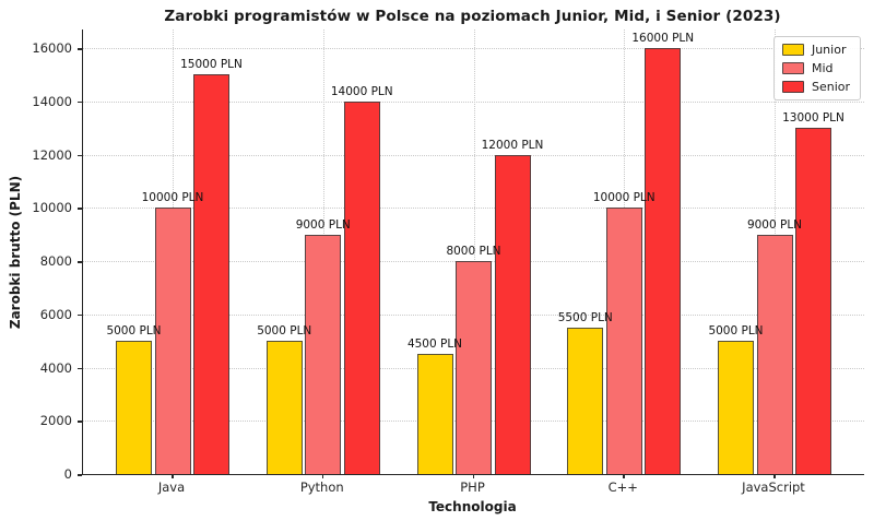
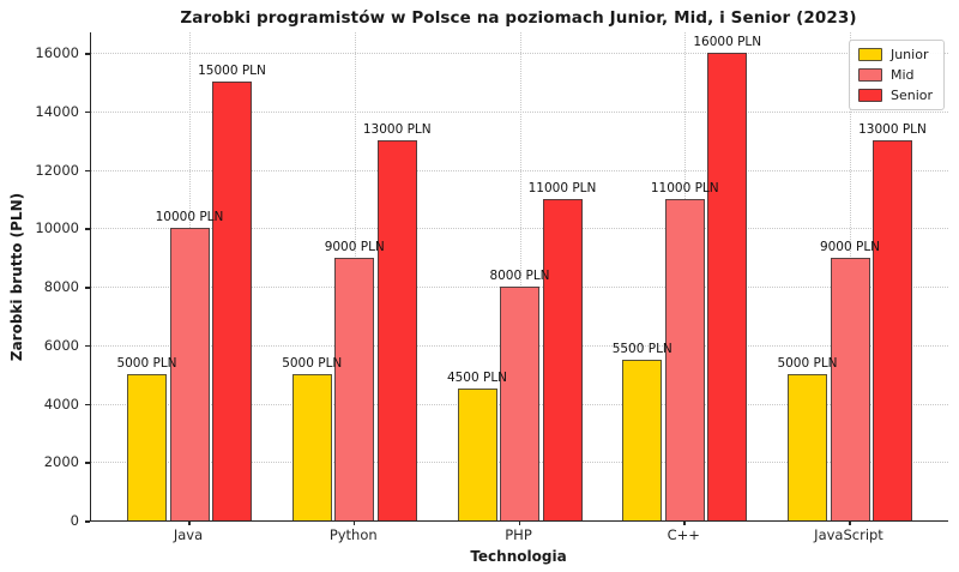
Senior/Python: 14000 -> 13000
Senior/PHP: 12000 -> 11000
Mid/C++: 10000 -> 11000
